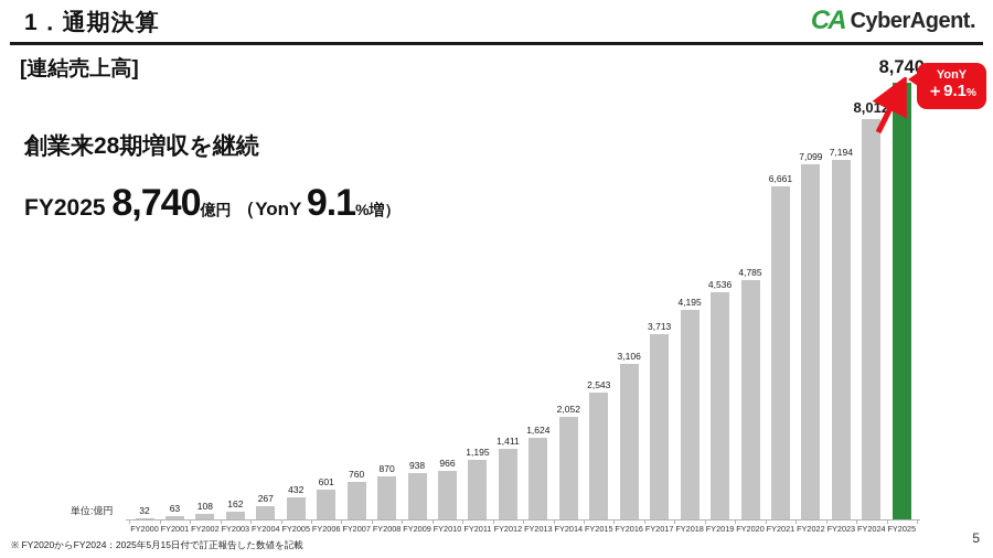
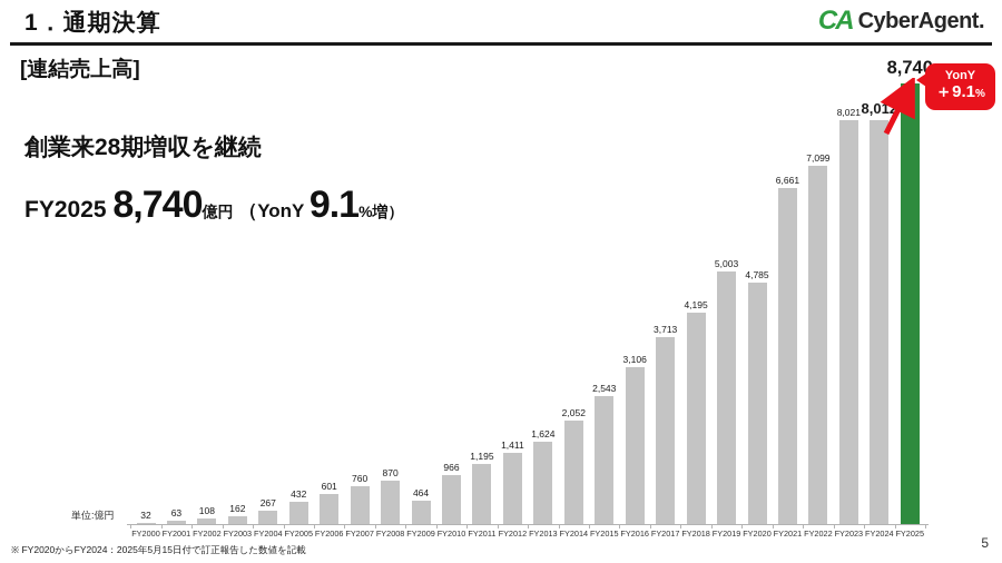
FY2009: 938 -> 464
FY2019: 4,536 -> 5,003
FY2023: 7,194 -> 8,021
